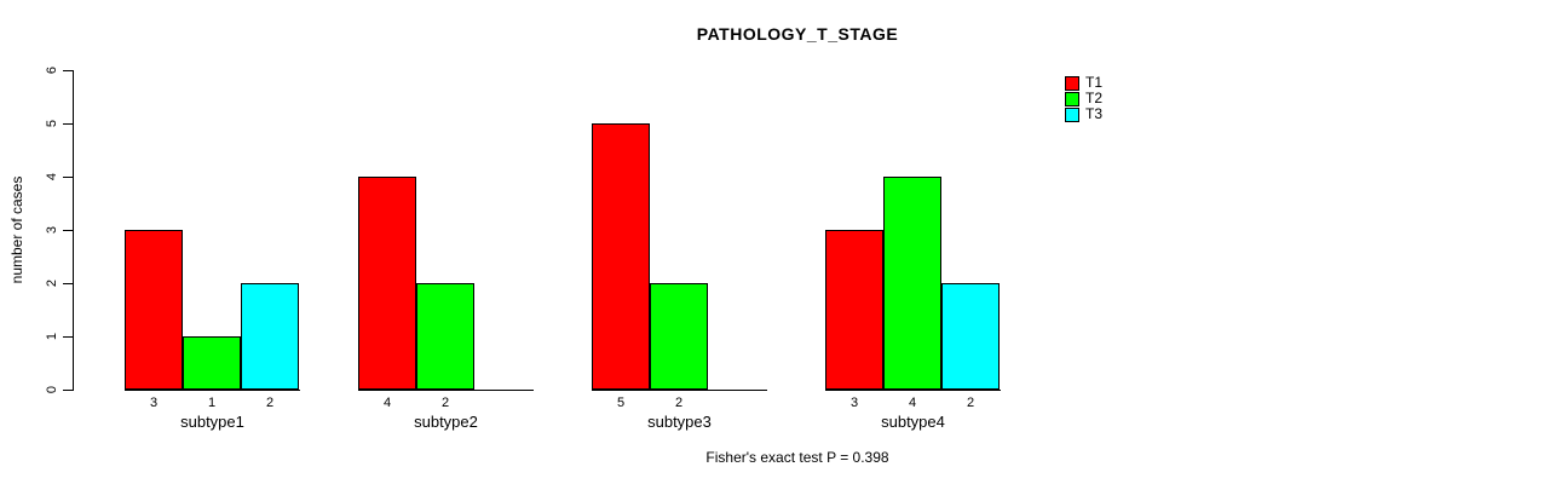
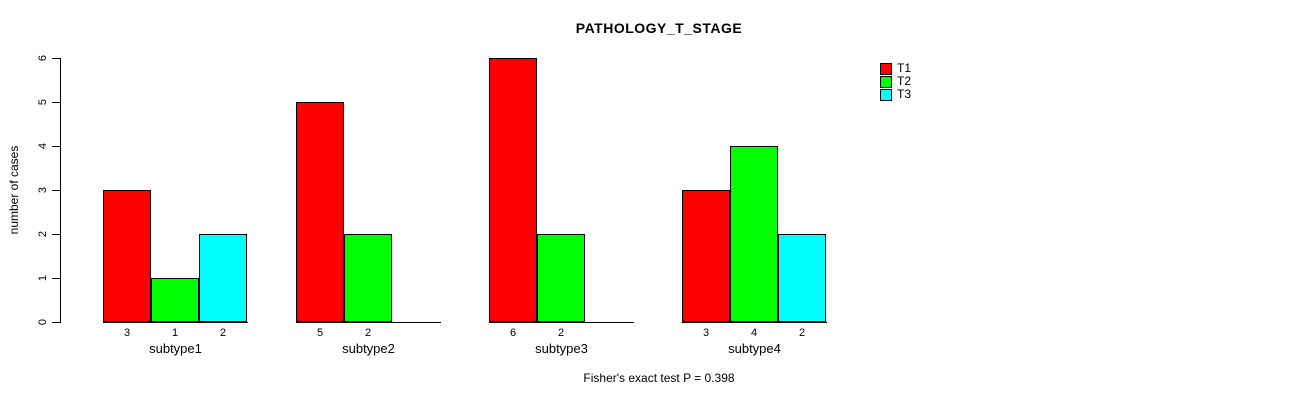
T1/subtype2: 4 -> 5
T1/subtype3: 5 -> 6
